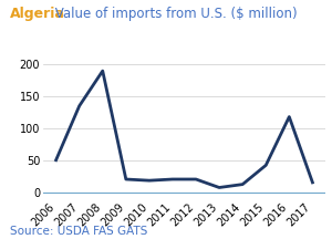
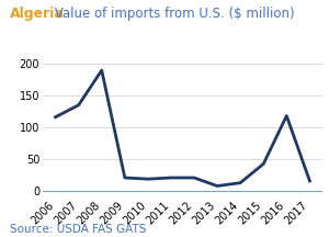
2006: 50 -> 116
